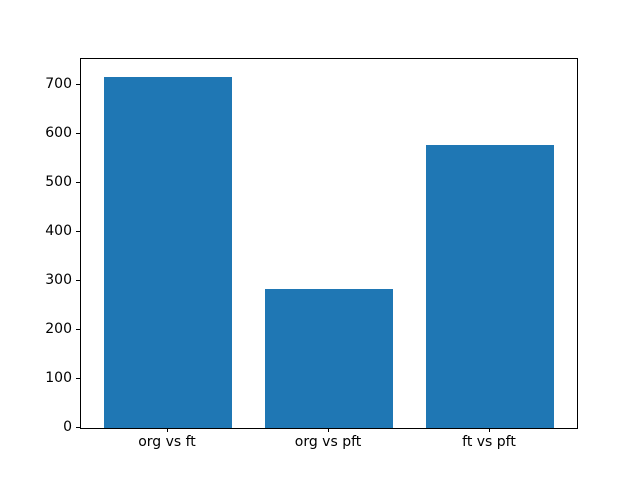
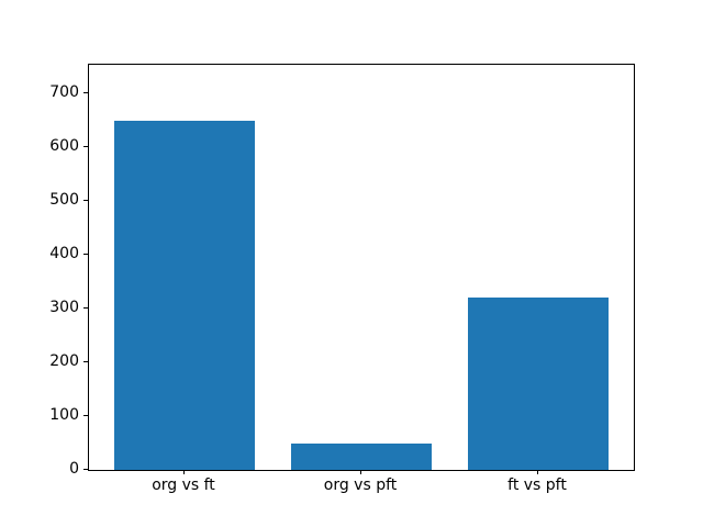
org vs ft: 720 -> 650
org vs pft: 280 -> 50
ft vs pft: 580 -> 320
